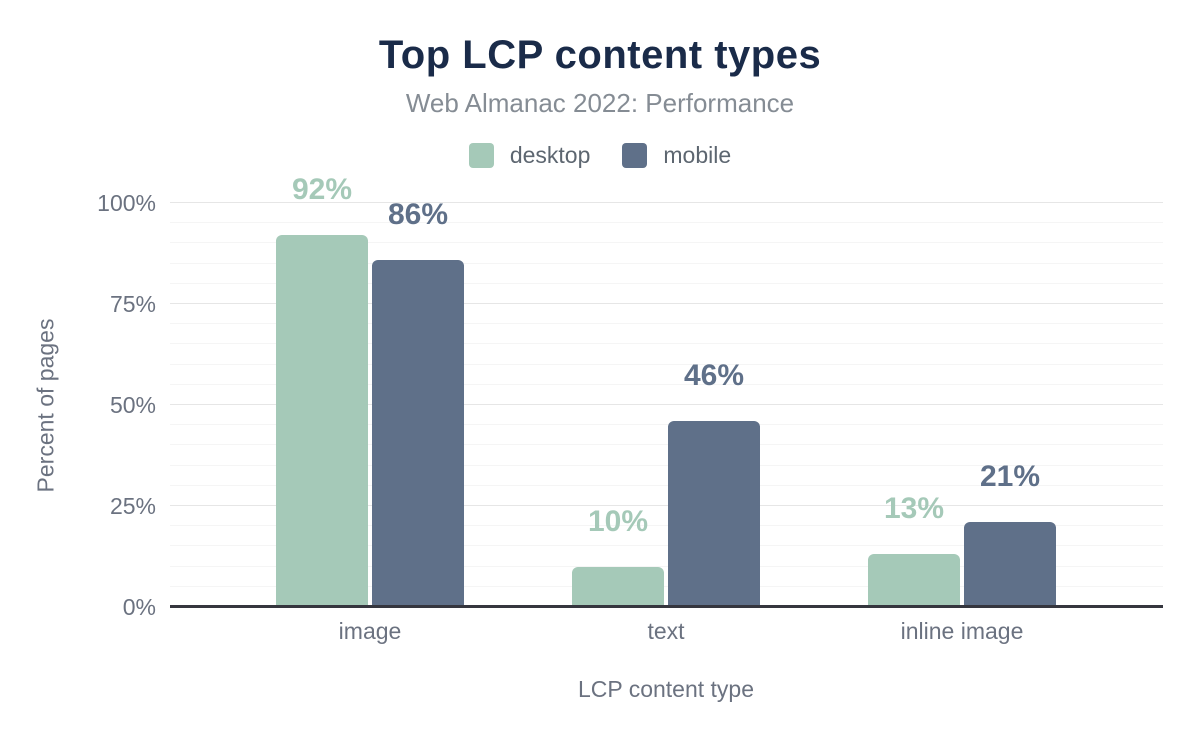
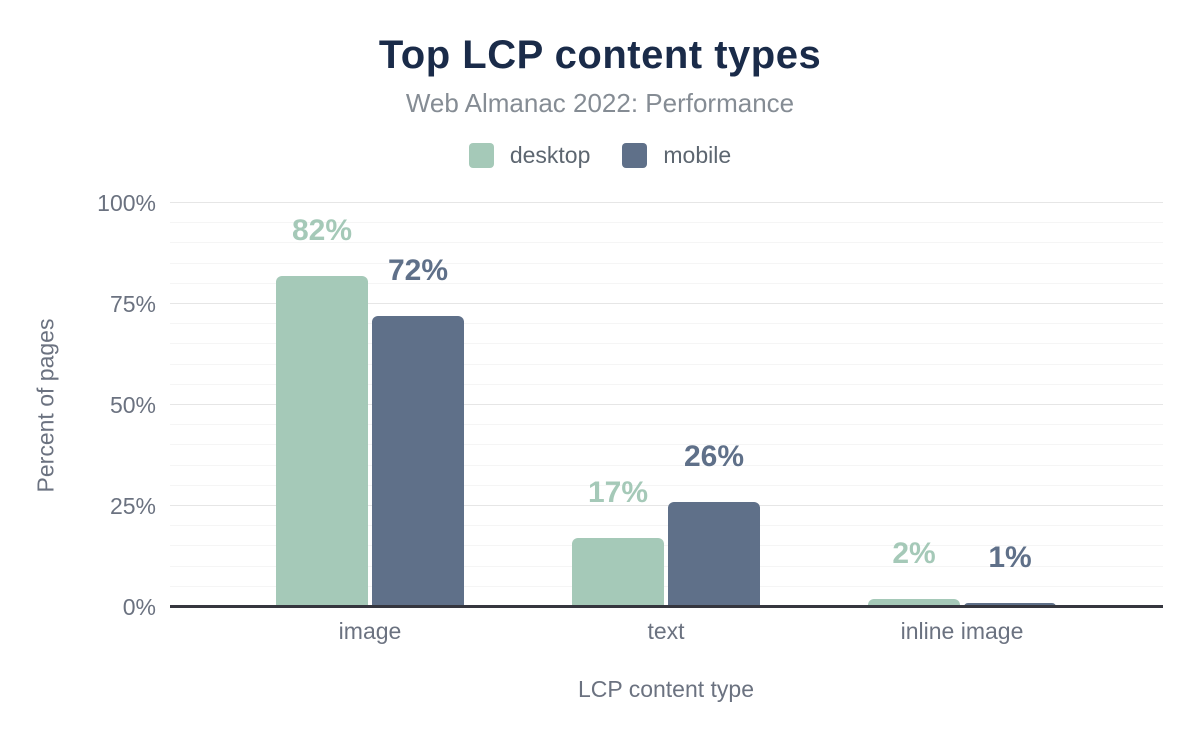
desktop/image: 92% -> 82%
mobile/image: 86% -> 72%
desktop/text: 10% -> 17%
mobile/text: 46% -> 26%
desktop/inline image: 13% -> 2%
mobile/inline image: 21% -> 1%
